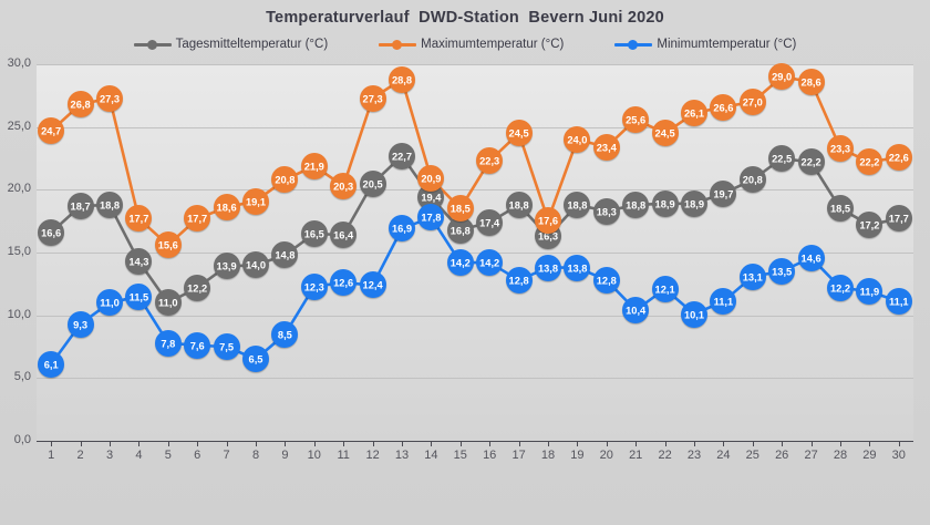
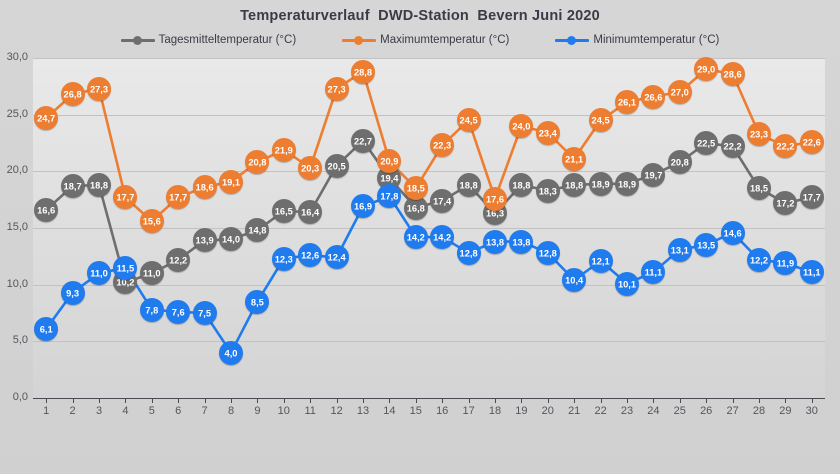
Tagesmitteltemperatur (°C)/4: 14,3 -> 10,2
Minimumtemperatur (°C)/8: 6,5 -> 4,0
Maximumtemperatur (°C)/21: 25,6 -> 21,1
